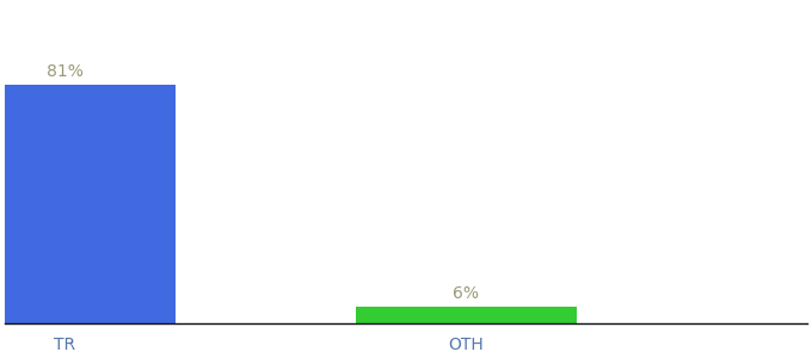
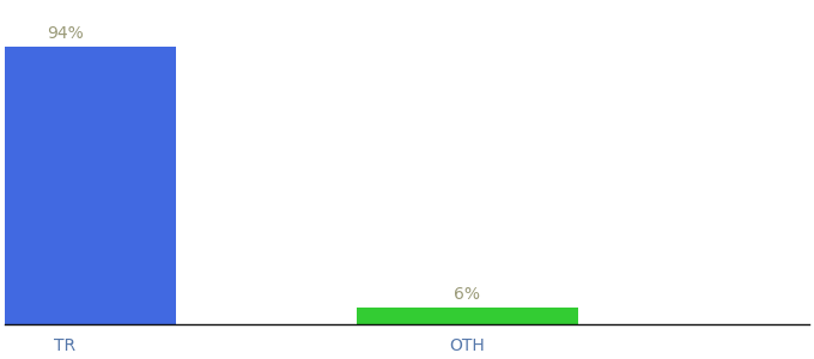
TR: 81% -> 94%
